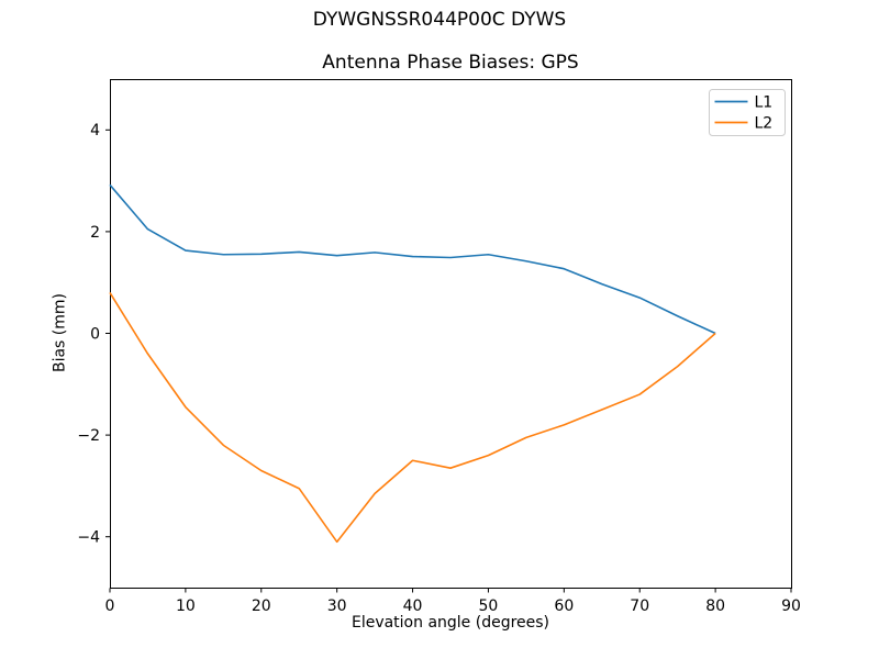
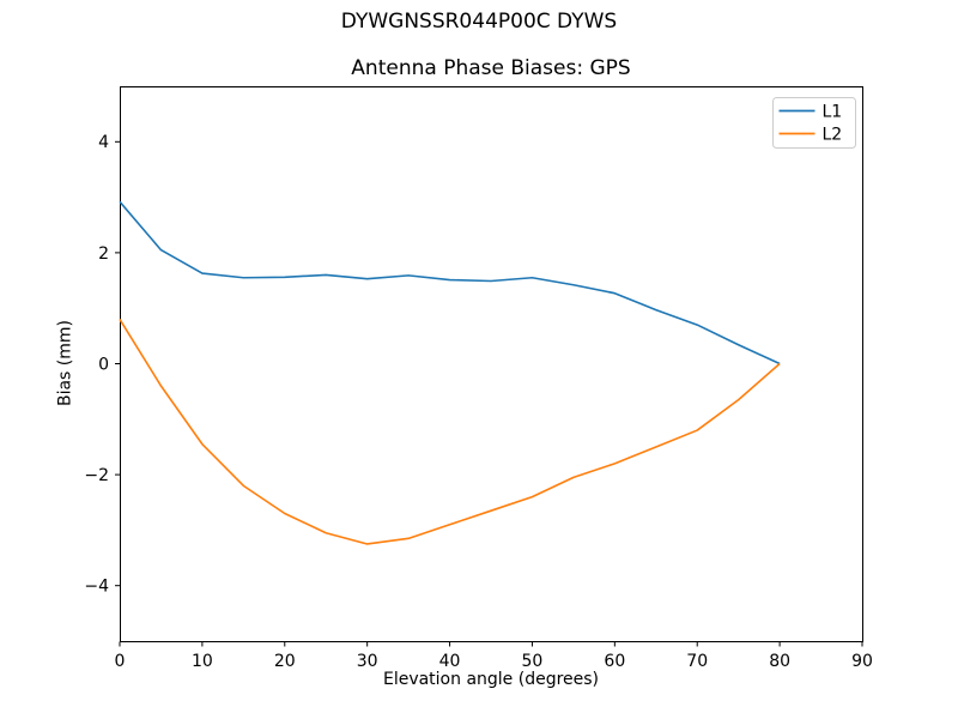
L2/30: -4.1 -> -3.2
L2/40: -2.5 -> -2.9
